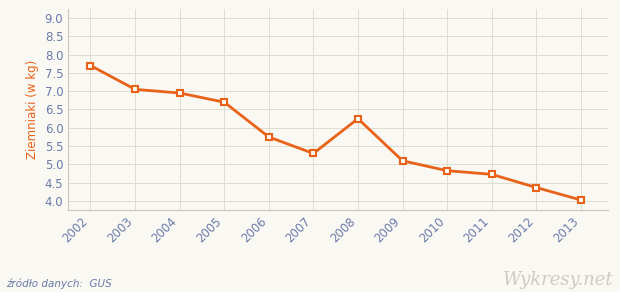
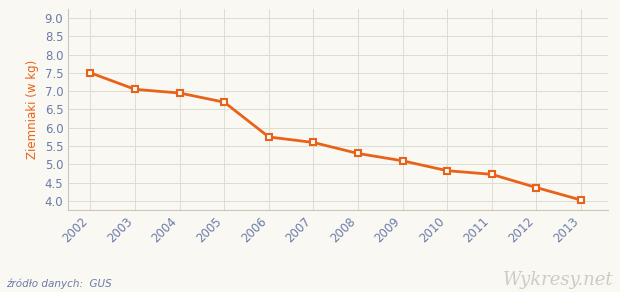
2002: 7.70 -> 7.50
2007: 5.30 -> 5.60
2008: 6.25 -> 5.30
